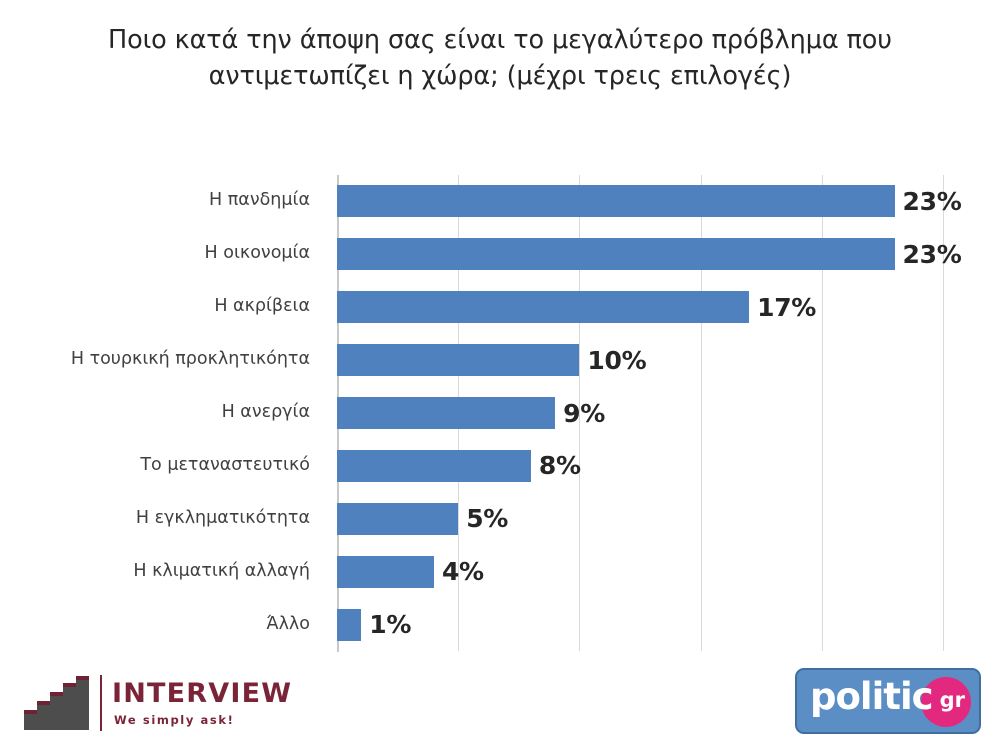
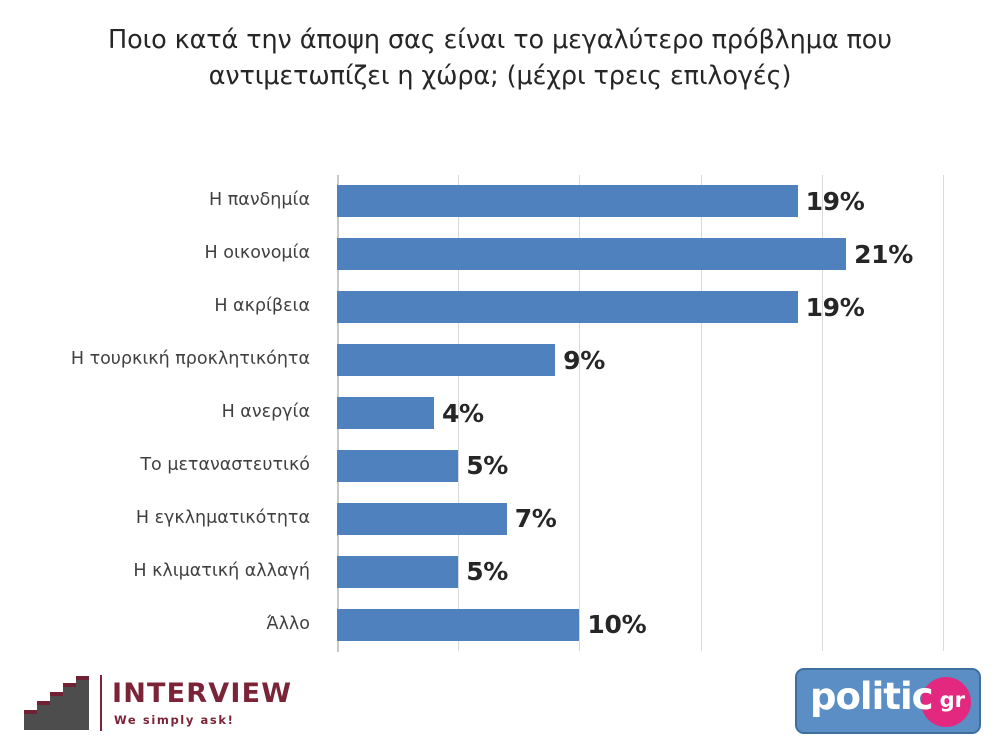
Η πανδημία: 23% -> 19%
Η οικονομία: 23% -> 21%
Η ακρίβεια: 17% -> 19%
Η τουρκική προκλητικόητα: 10% -> 9%
Η ανεργία: 9% -> 4%
Το μεταναστευτικό: 8% -> 5%
Η εγκληματικότητα: 5% -> 7%
Η κλιματική αλλαγή: 4% -> 5%
Άλλο: 1% -> 10%
